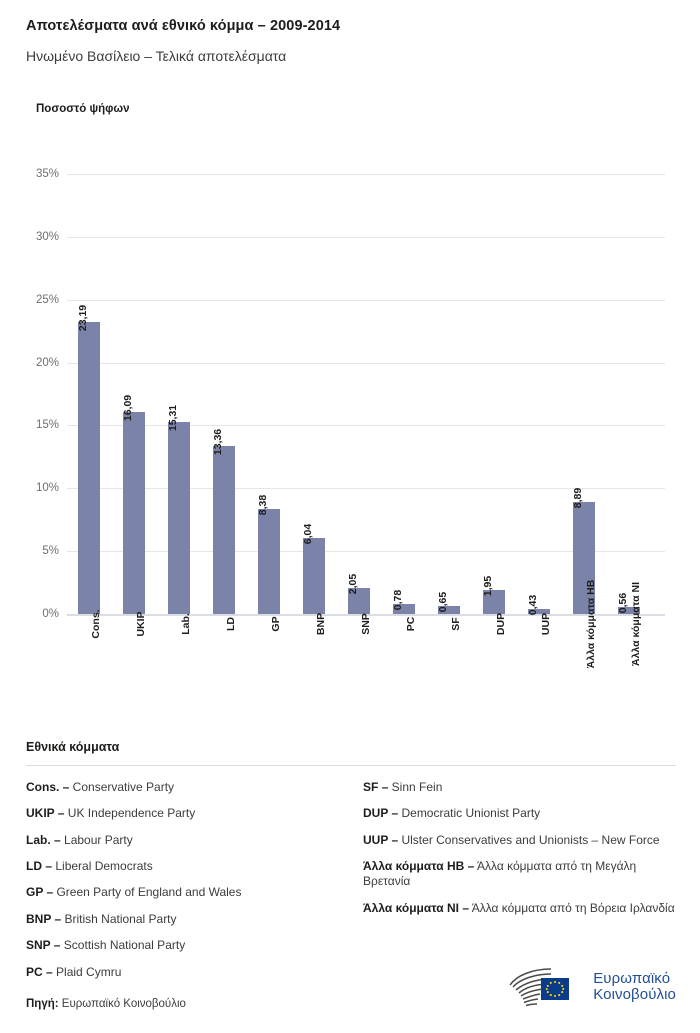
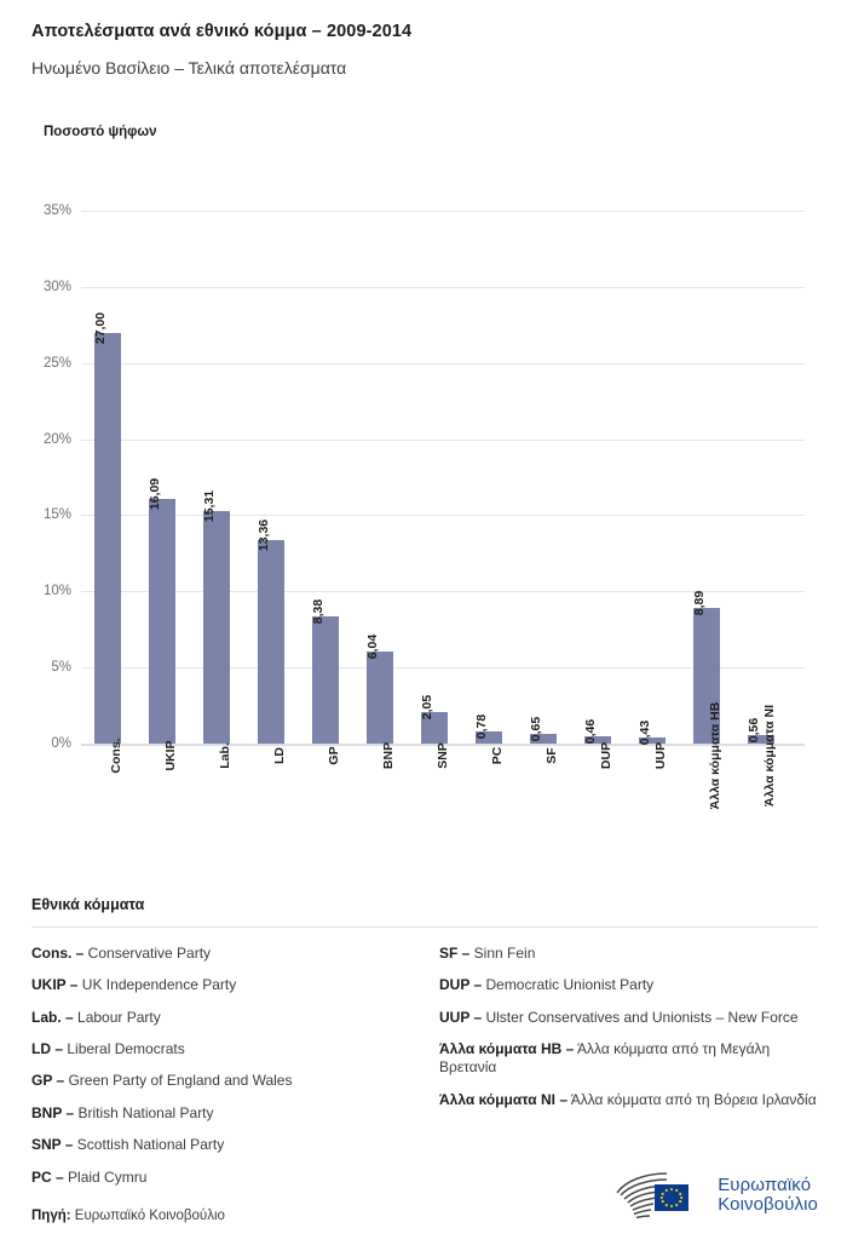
Cons.: 23,19 -> 27,00
DUP: 1,95 -> 0,46
